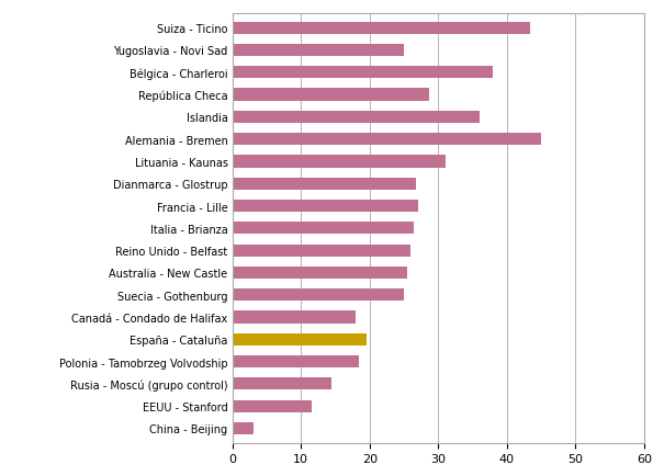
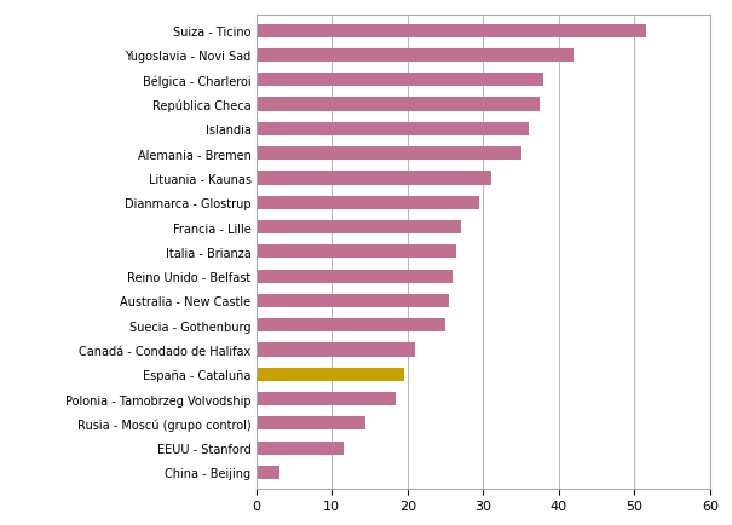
Suiza - Ticino: 43.4 -> 51.5
Yugoslavia - Novi Sad: 25.0 -> 42.0
República Checa: 28.6 -> 37.5
Alemania - Bremen: 45.0 -> 35.0
Dianmarca - Glostrup: 26.8 -> 29.5
Canadá - Condado de Halifax: 18.0 -> 21.0
